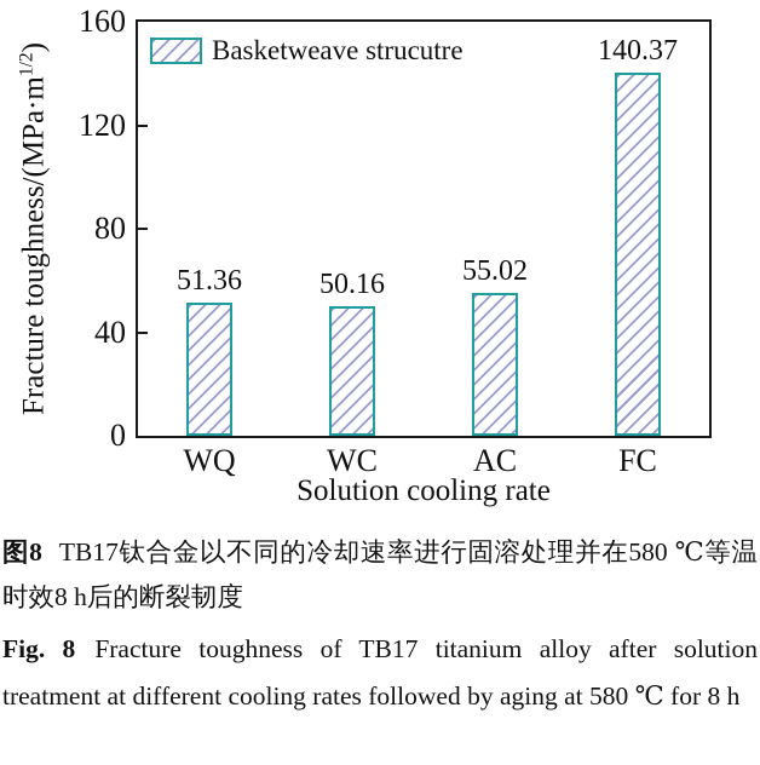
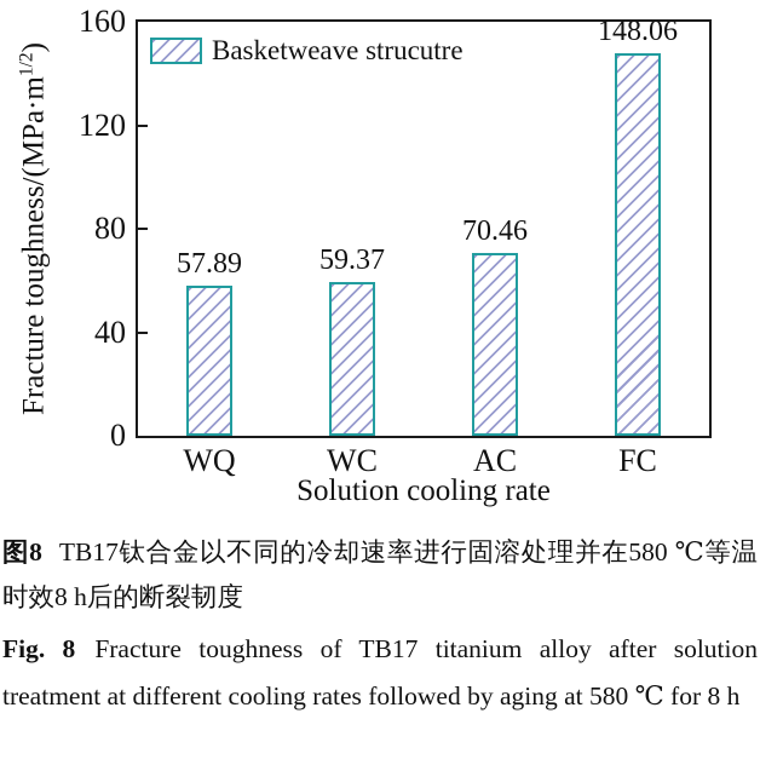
WQ: 51.36 -> 57.89
WC: 50.16 -> 59.37
AC: 55.02 -> 70.46
FC: 140.37 -> 148.06
